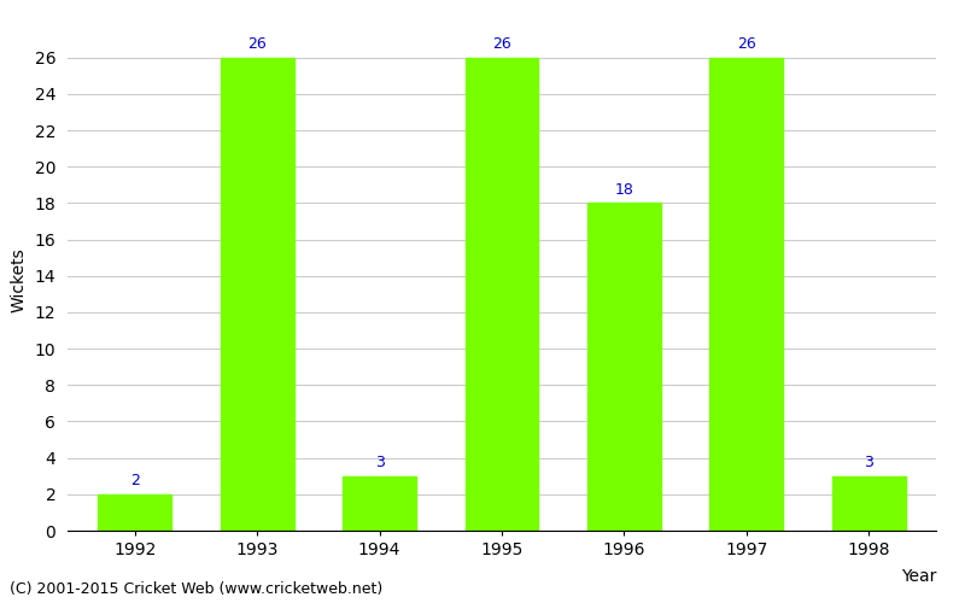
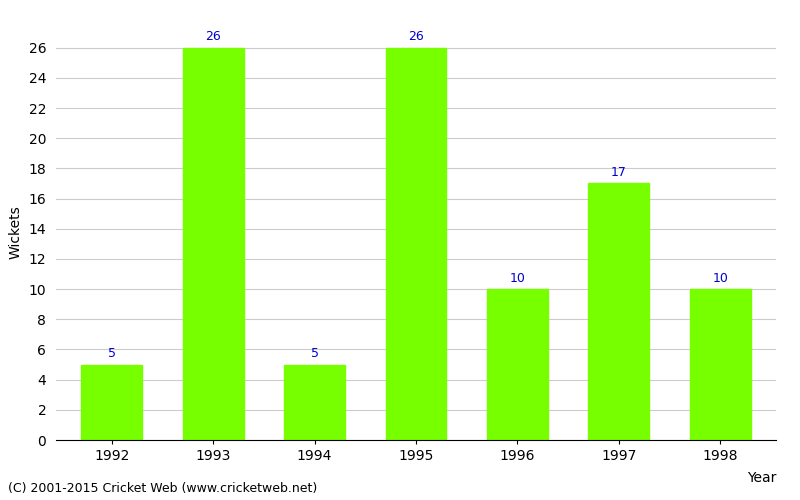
1992: 2 -> 5
1994: 3 -> 5
1996: 18 -> 10
1997: 26 -> 17
1998: 3 -> 10
